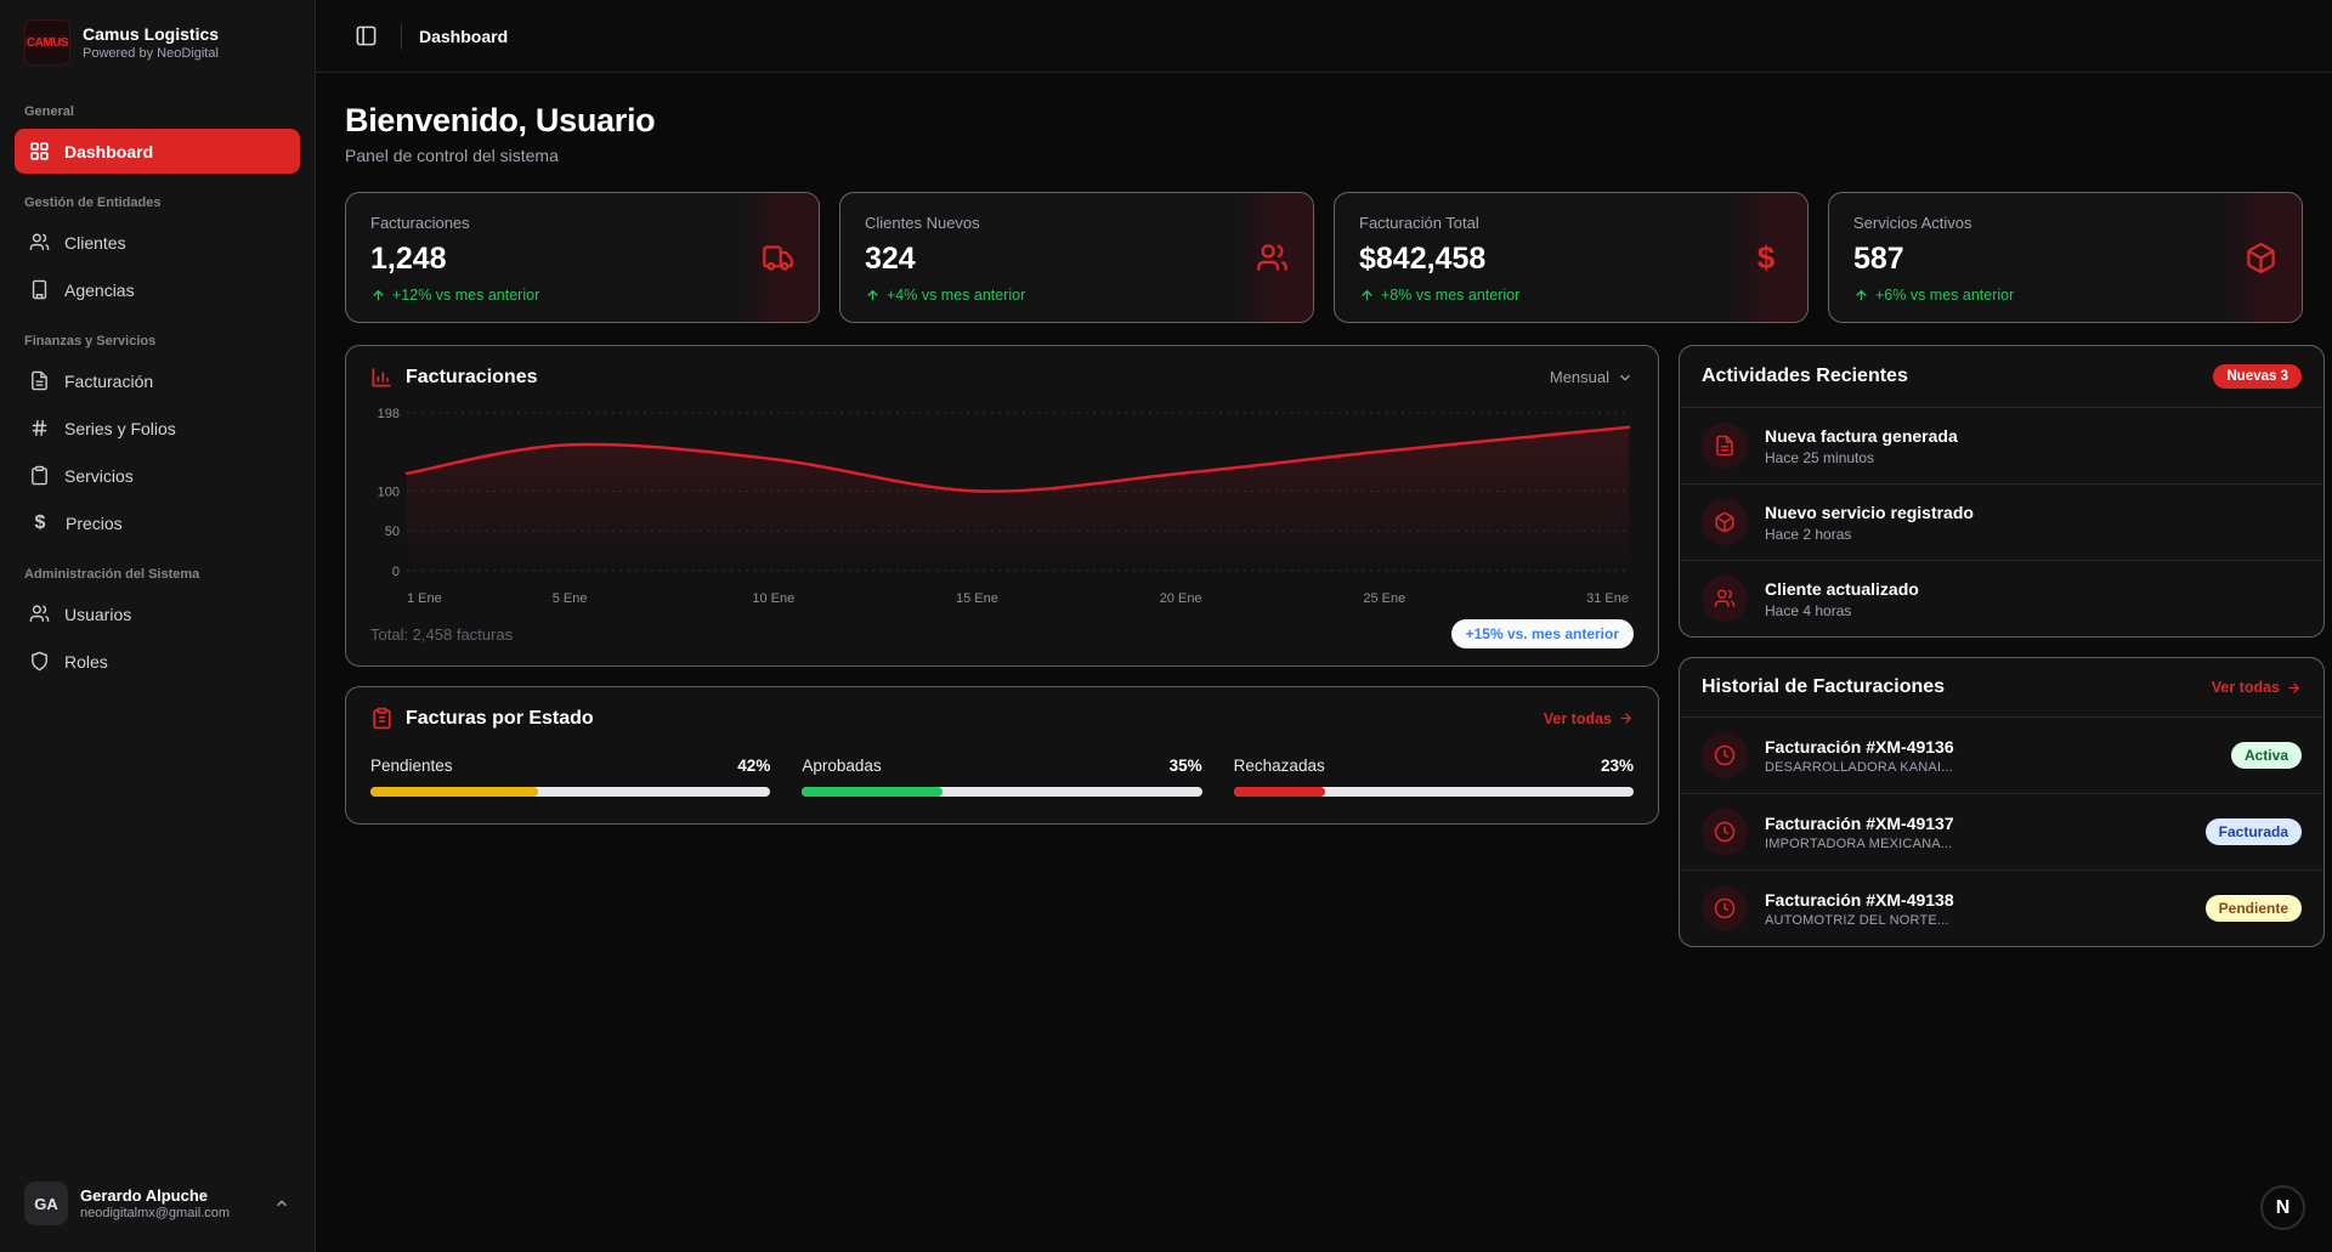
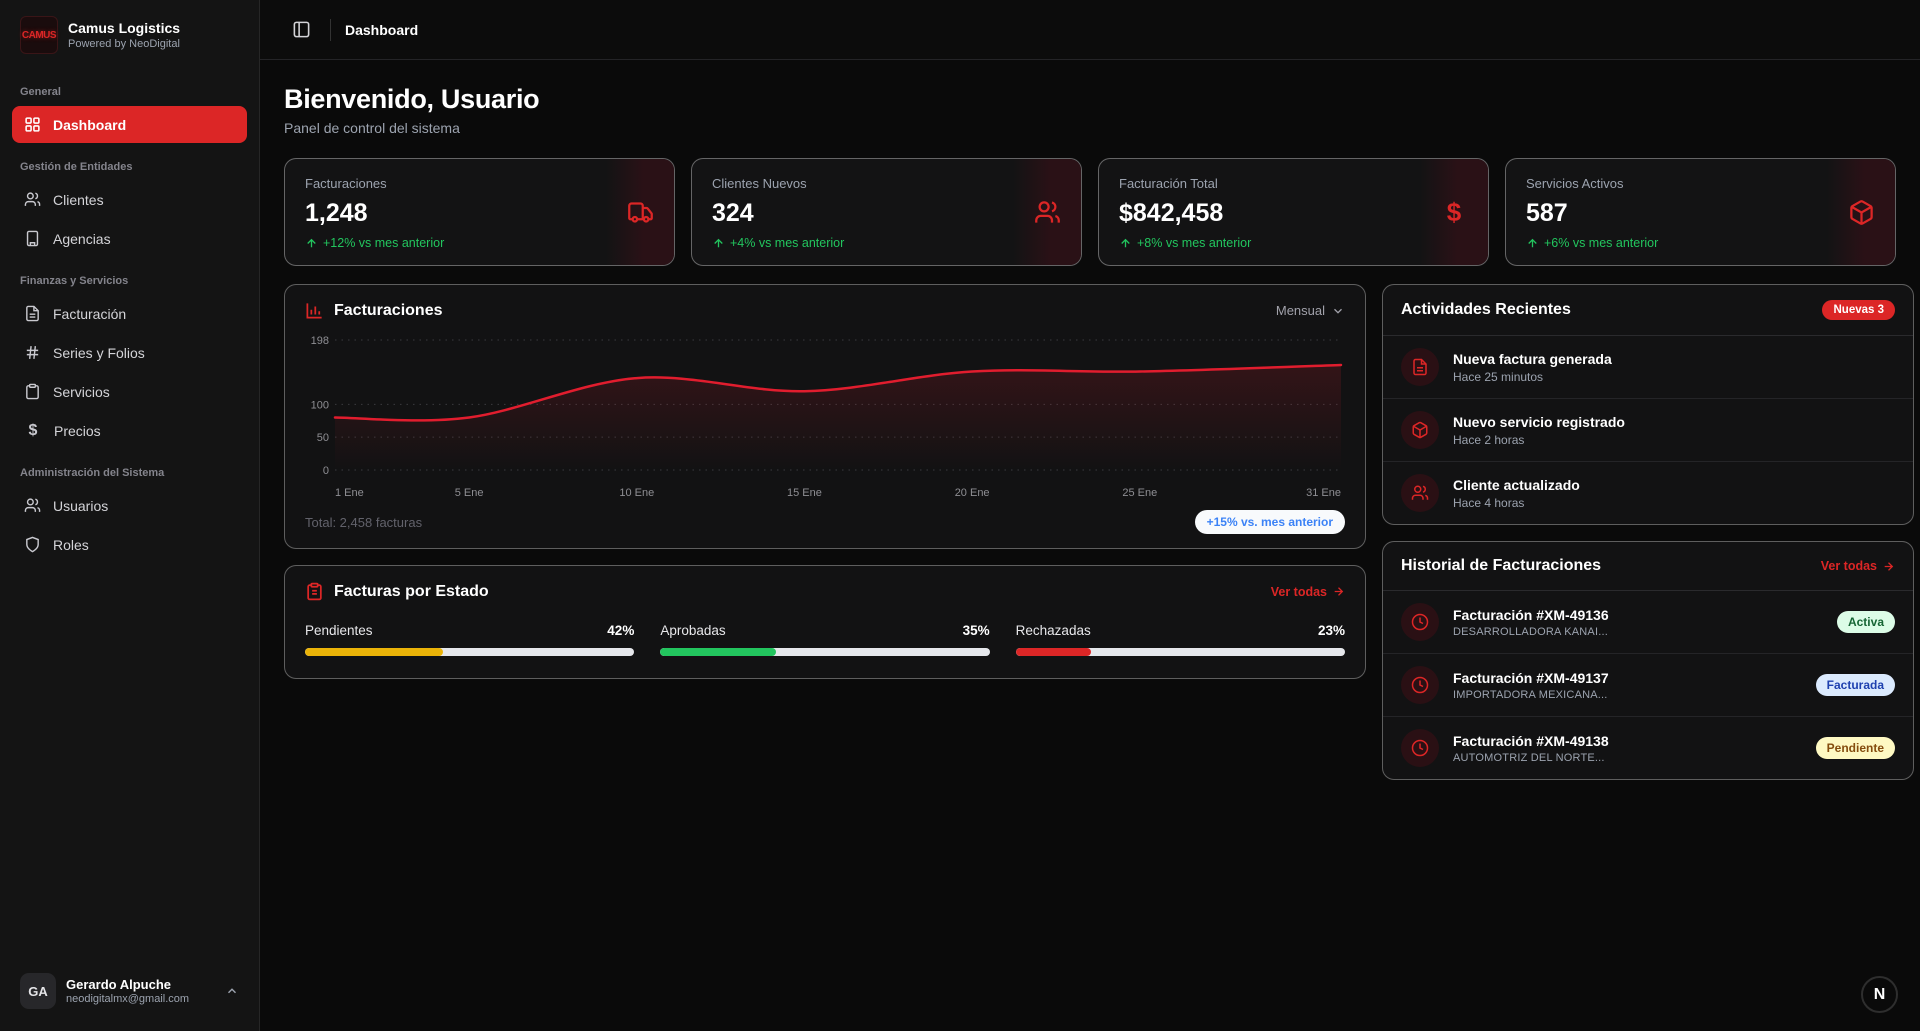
1 Ene: 120 -> 80
5 Ene: 160 -> 80
15 Ene: 100 -> 120
20 Ene: 120 -> 150
31 Ene: 180 -> 160
